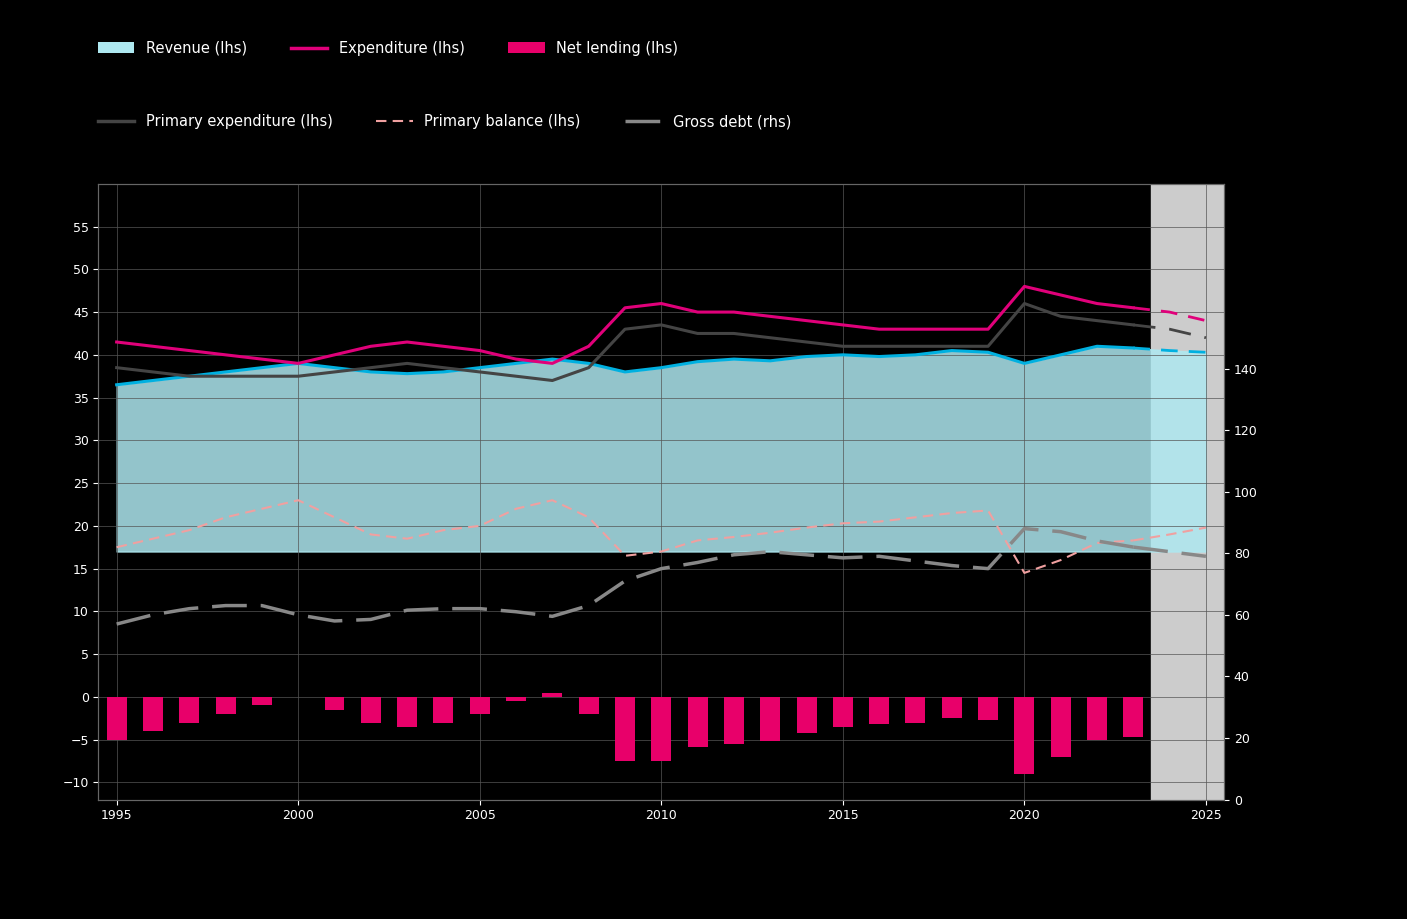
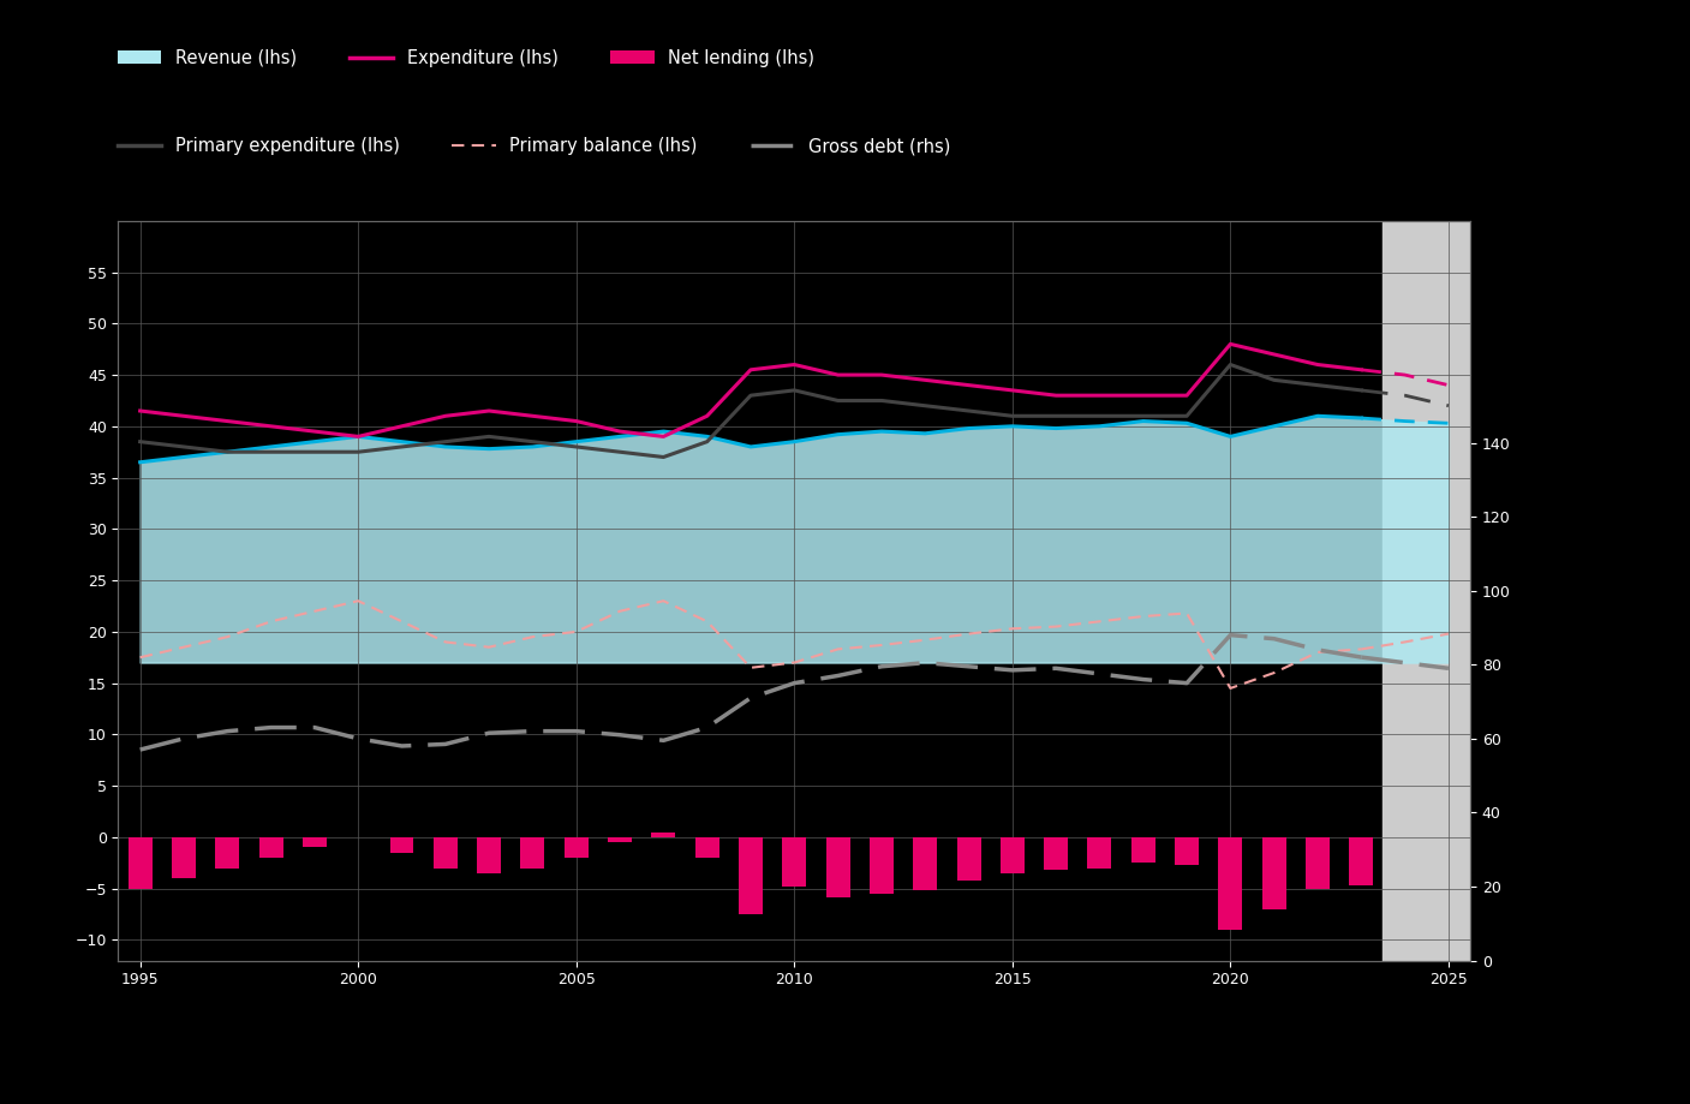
Net lending (lhs)/2010: -7.5 -> -4.8
